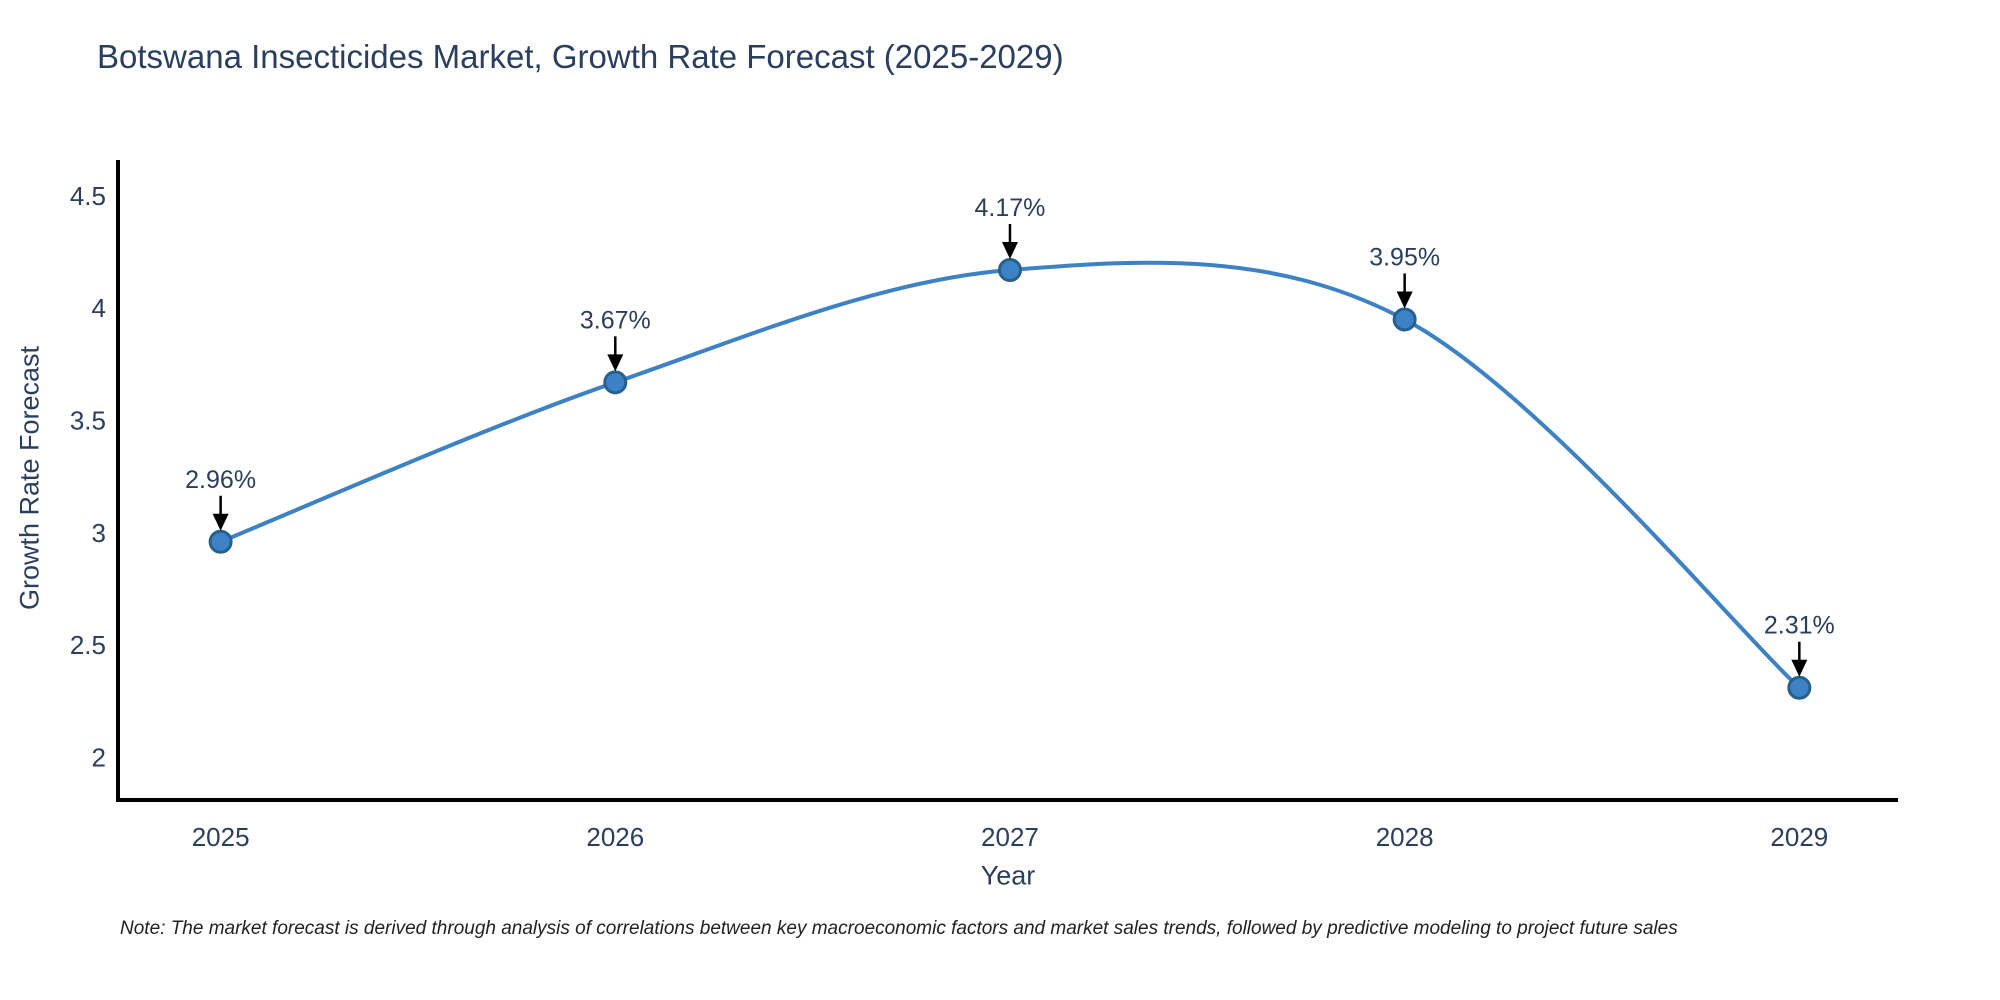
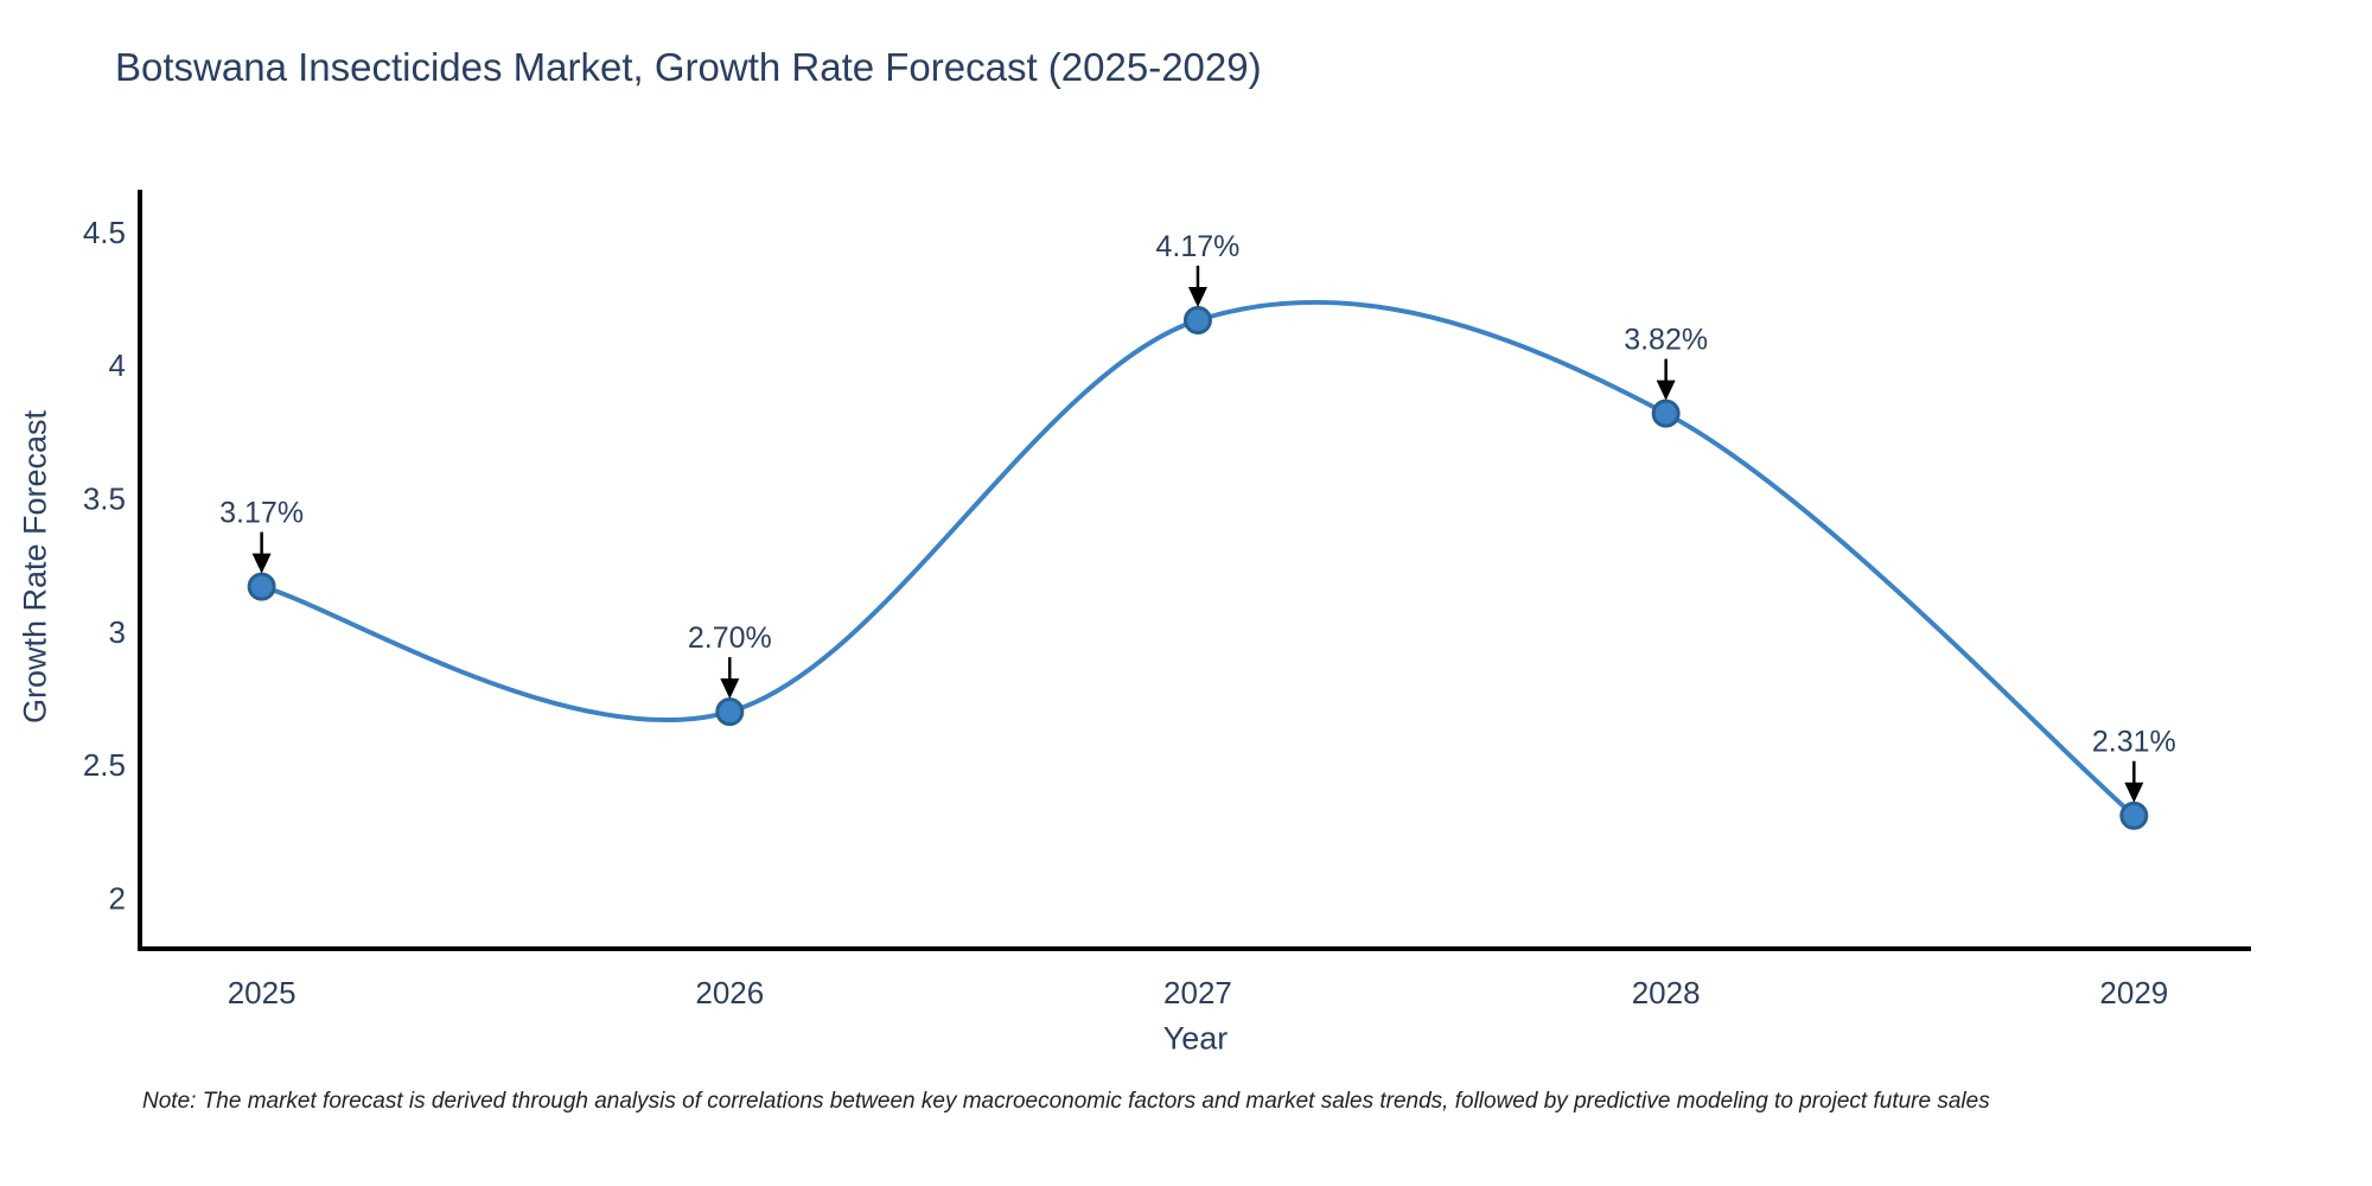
2025: 2.96% -> 3.17%
2026: 3.67% -> 2.70%
2028: 3.95% -> 3.82%
